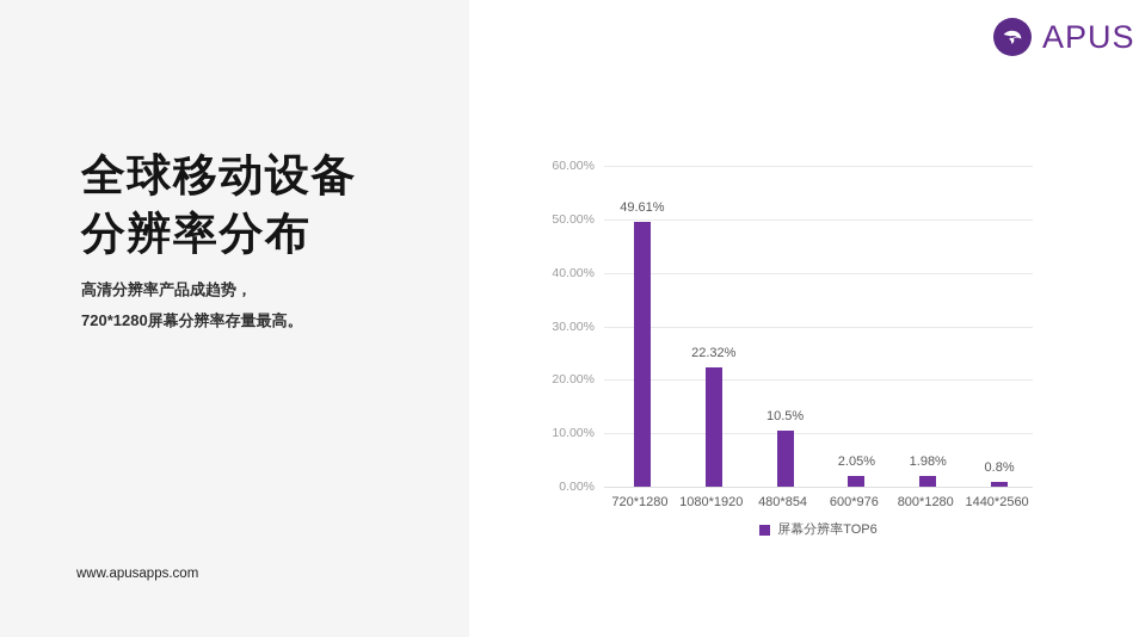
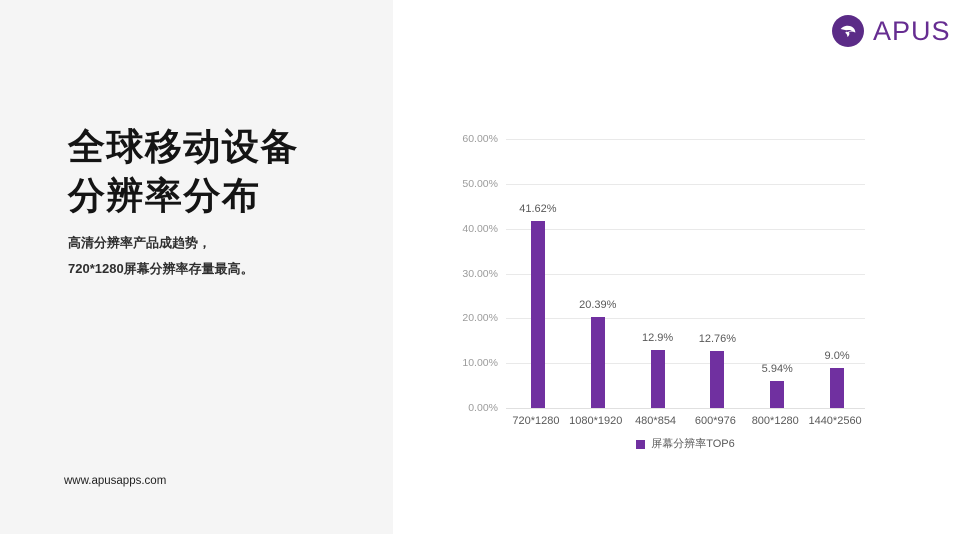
720*1280: 49.61% -> 41.62%
1080*1920: 22.32% -> 20.39%
480*854: 10.5% -> 12.9%
600*976: 2.05% -> 12.76%
800*1280: 1.98% -> 5.94%
1440*2560: 0.8% -> 9.0%
